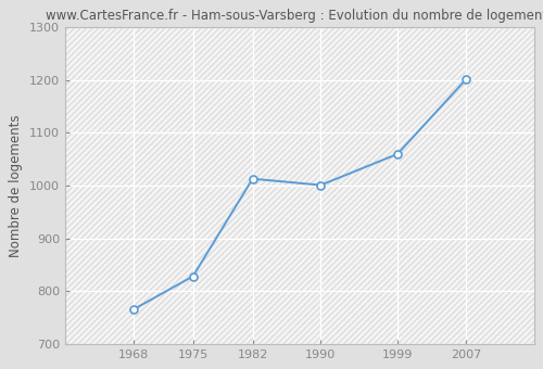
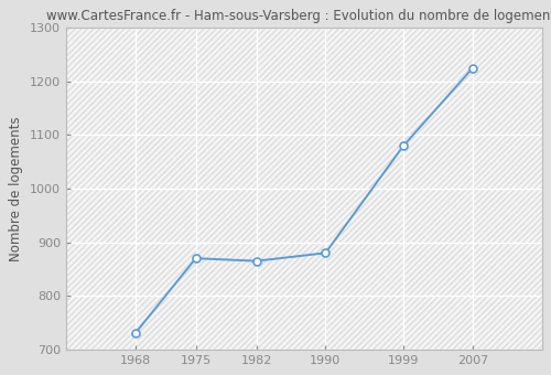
1968: 765 -> 730
1975: 828 -> 870
1982: 1013 -> 865
1990: 1001 -> 880
1999: 1060 -> 1080
2007: 1201 -> 1225
